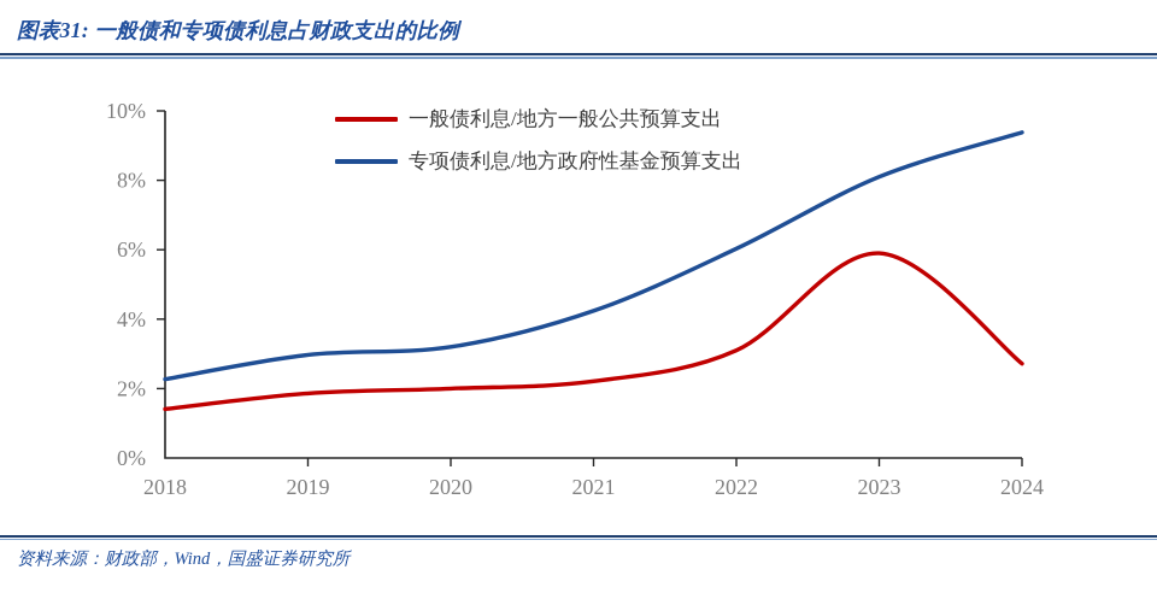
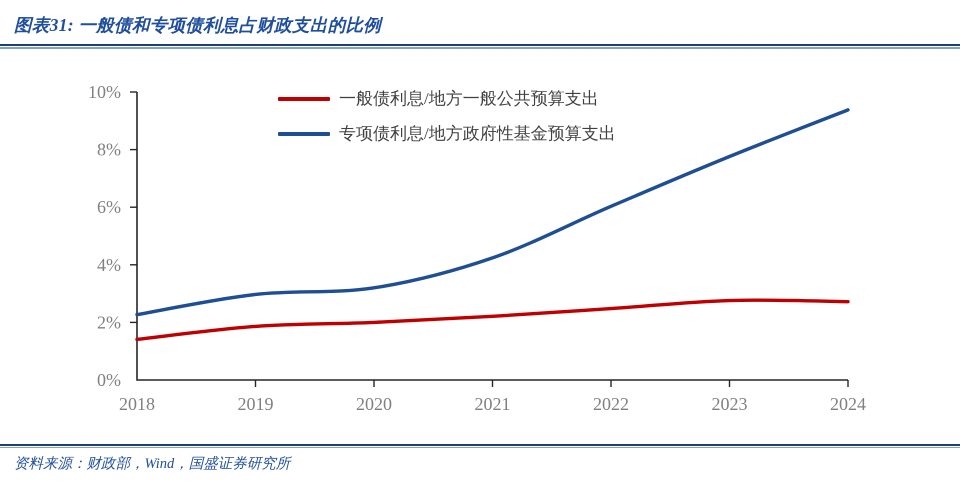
一般债利息/地方一般公共预算支出/2022: 3.1% -> 2.5%
一般债利息/地方一般公共预算支出/2023: 5.9% -> 2.8%
专项债利息/地方政府性基金预算支出/2023: 8.1% -> 7.8%
